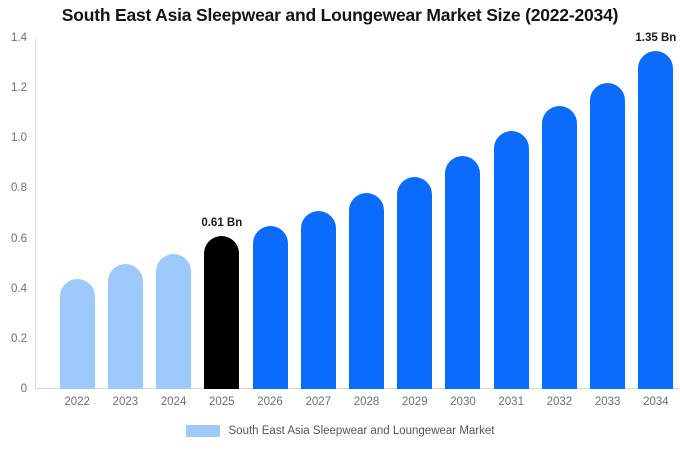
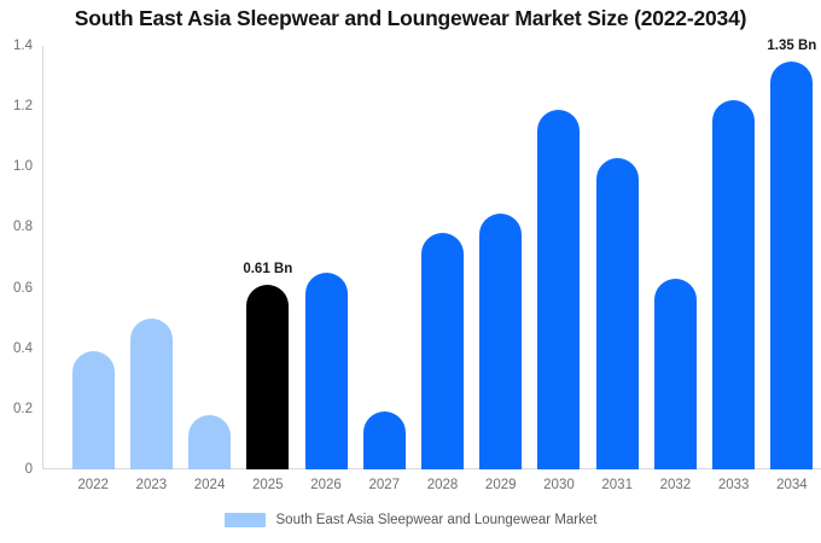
2022: 0.44 -> 0.39
2024: 0.54 -> 0.18
2027: 0.71 -> 0.19
2030: 0.93 -> 1.19
2032: 1.13 -> 0.63
